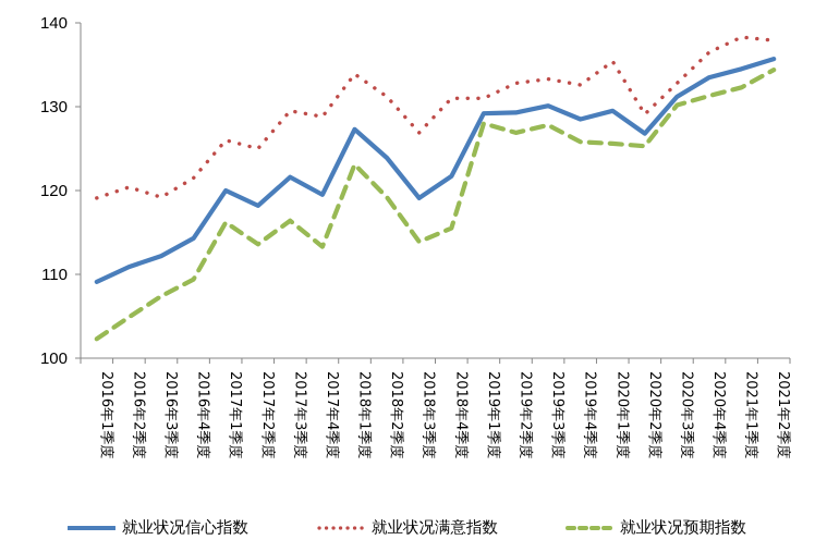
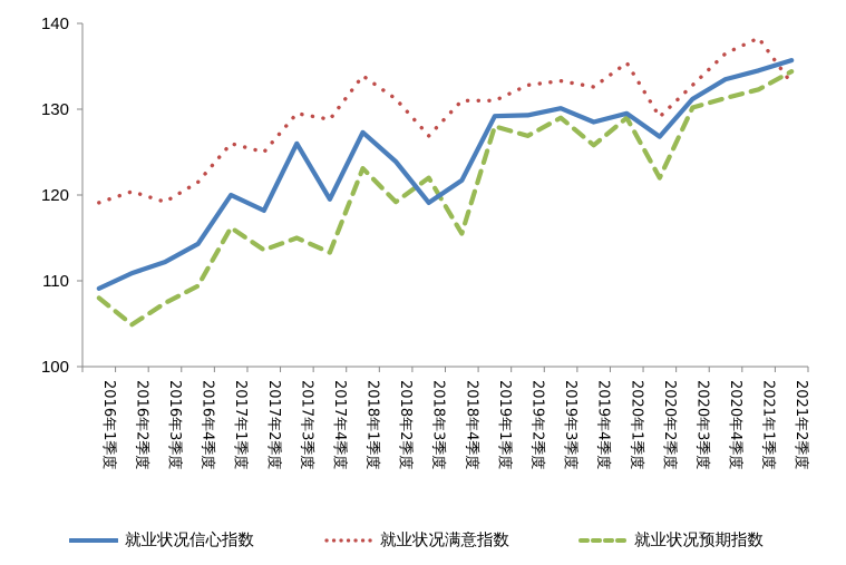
就业状况预期指数/2016年1季度: 102 -> 108
就业状况信心指数/2017年3季度: 122 -> 126
就业状况预期指数/2017年3季度: 116 -> 115
就业状况预期指数/2018年3季度: 114 -> 122
就业状况预期指数/2019年3季度: 128 -> 129
就业状况预期指数/2020年1季度: 126 -> 129
就业状况预期指数/2020年2季度: 125 -> 122
就业状况满意指数/2021年2季度: 138 -> 133
